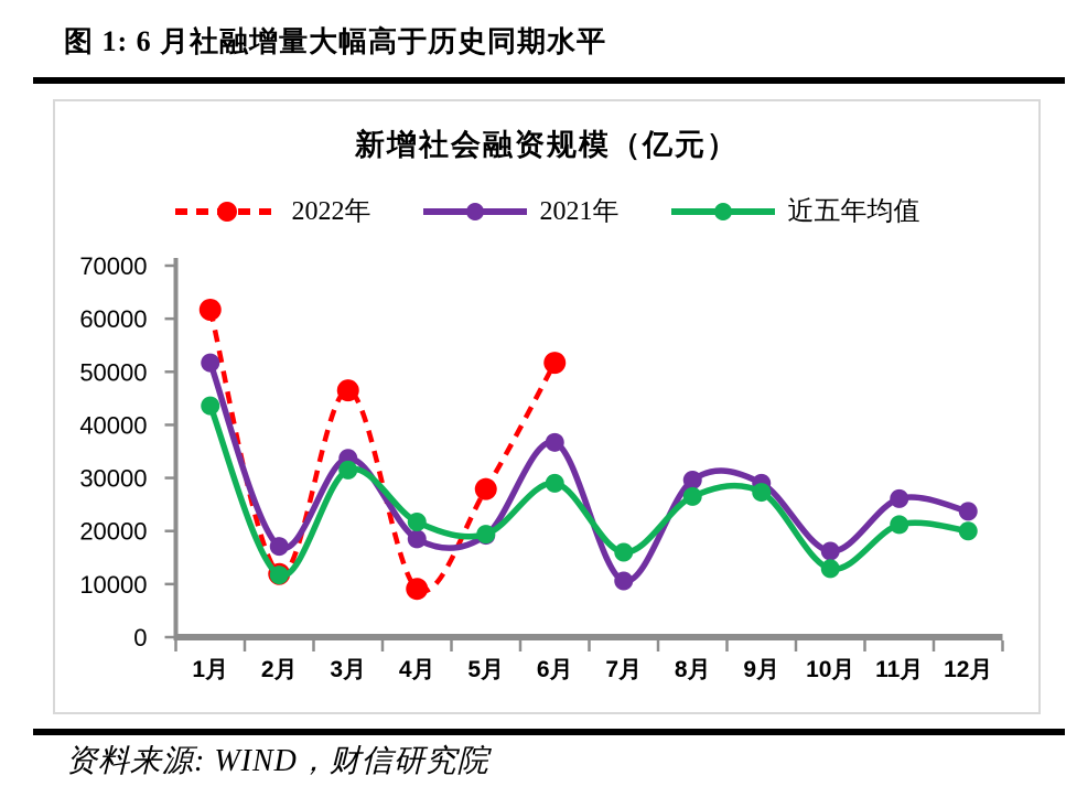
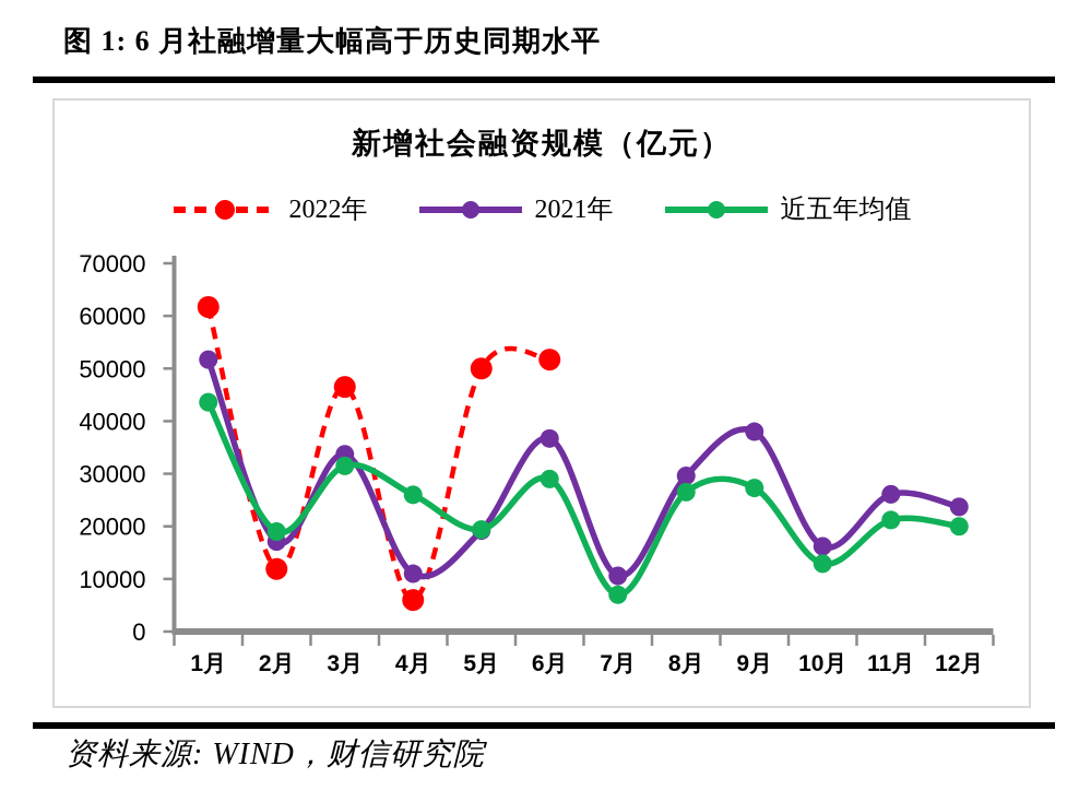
近五年均值/2月: 12000 -> 19000
2022年/4月: 9000 -> 6000
2021年/4月: 18000 -> 11000
近五年均值/4月: 22000 -> 26000
2022年/5月: 28000 -> 50000
近五年均值/7月: 16000 -> 7000
2021年/9月: 29000 -> 38000
